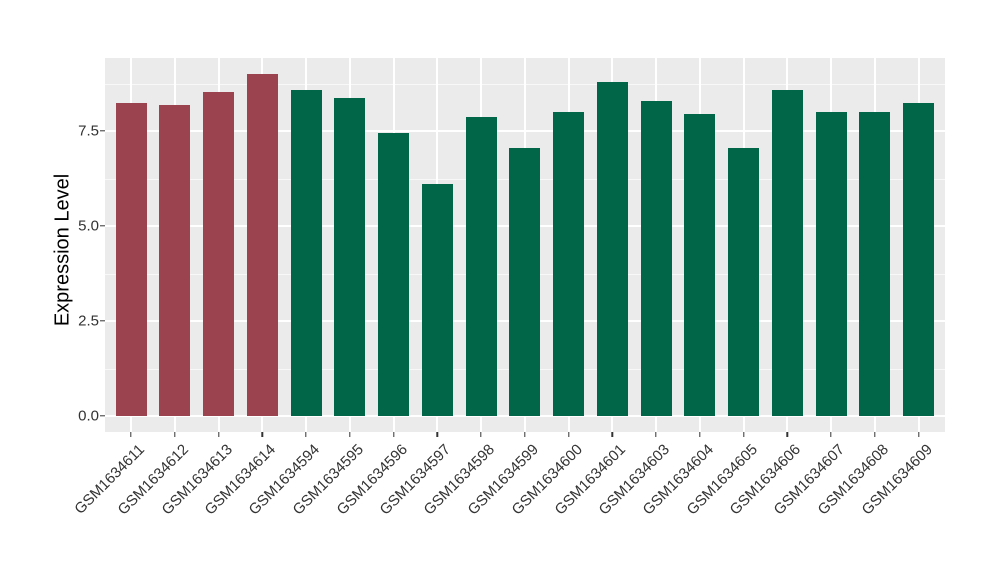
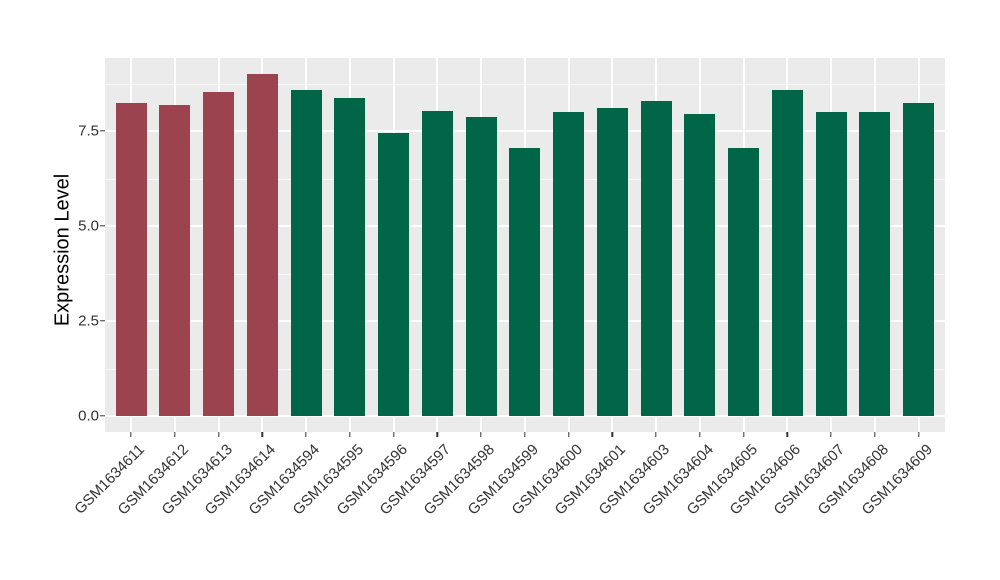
GSM1634597: 6.1 -> 8.0
GSM1634601: 8.8 -> 8.1
